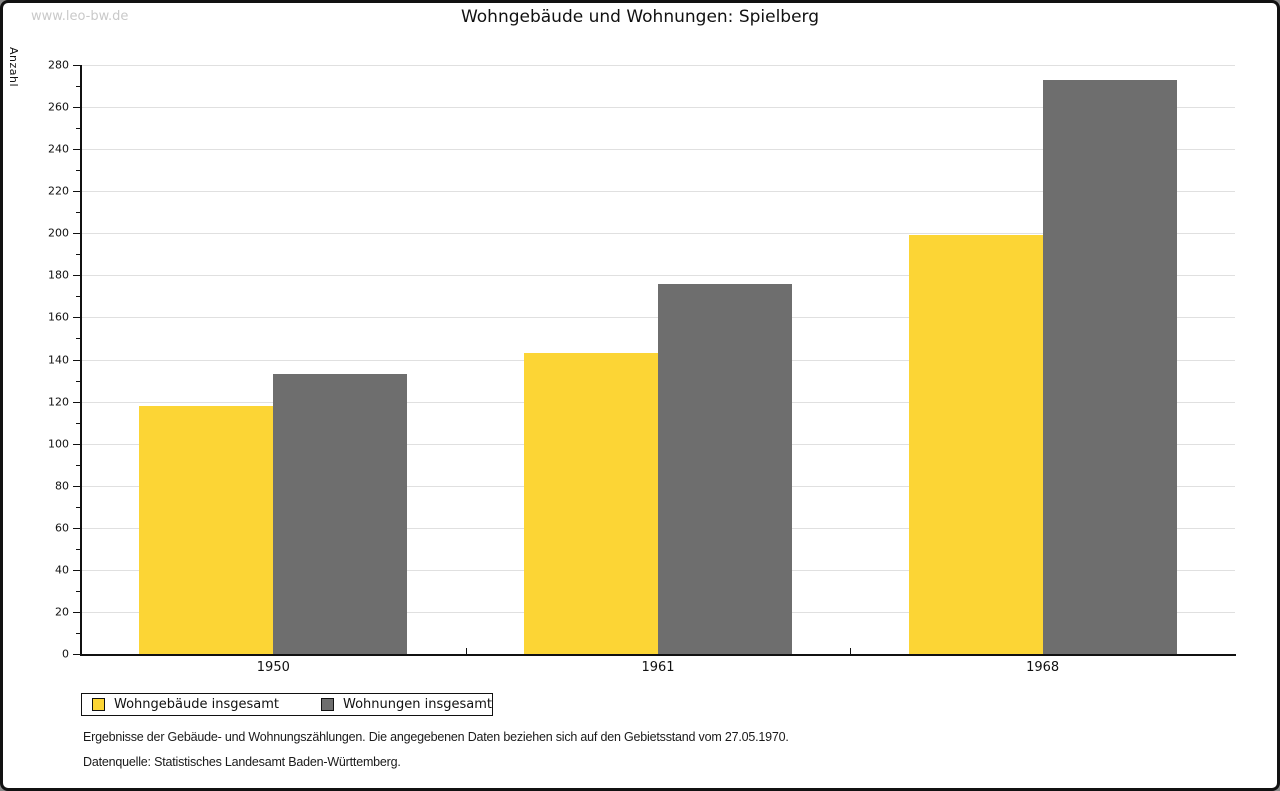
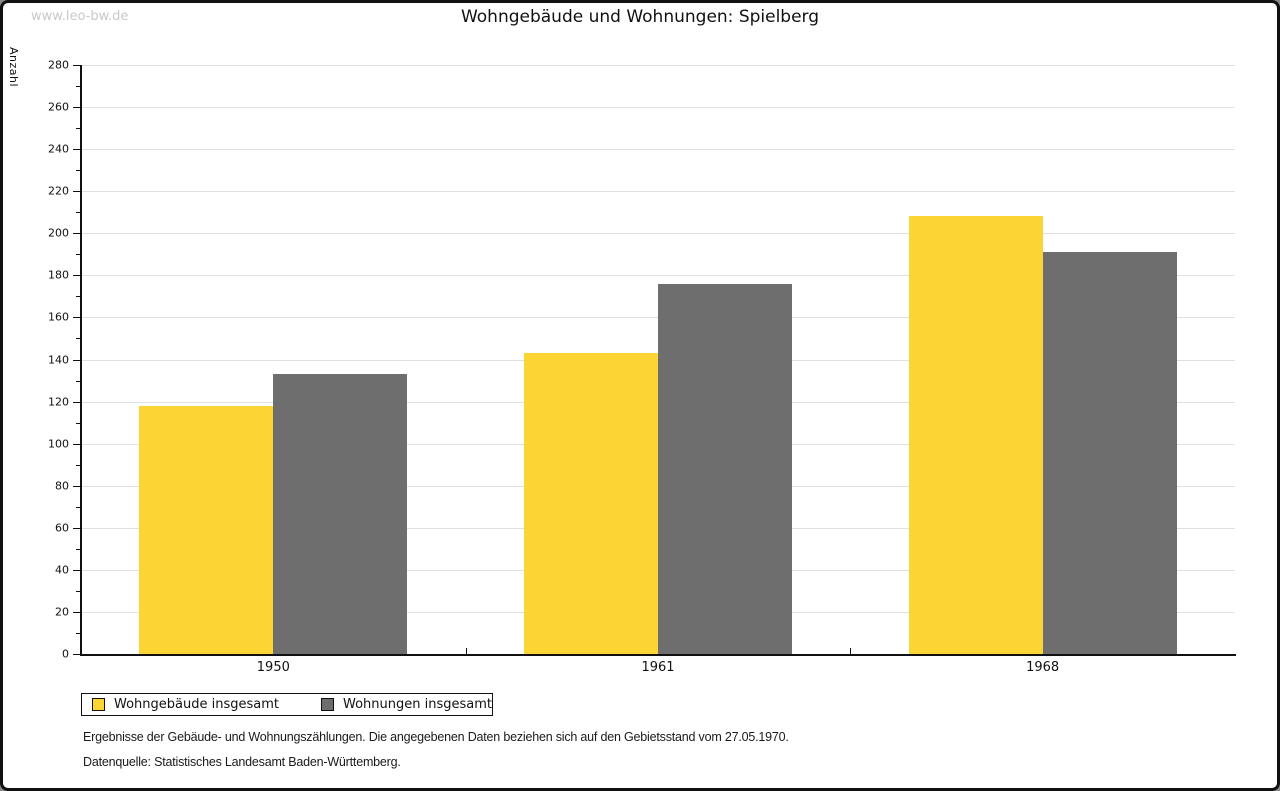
Wohngebäude insgesamt/1968: 199 -> 208
Wohnungen insgesamt/1968: 273 -> 191
